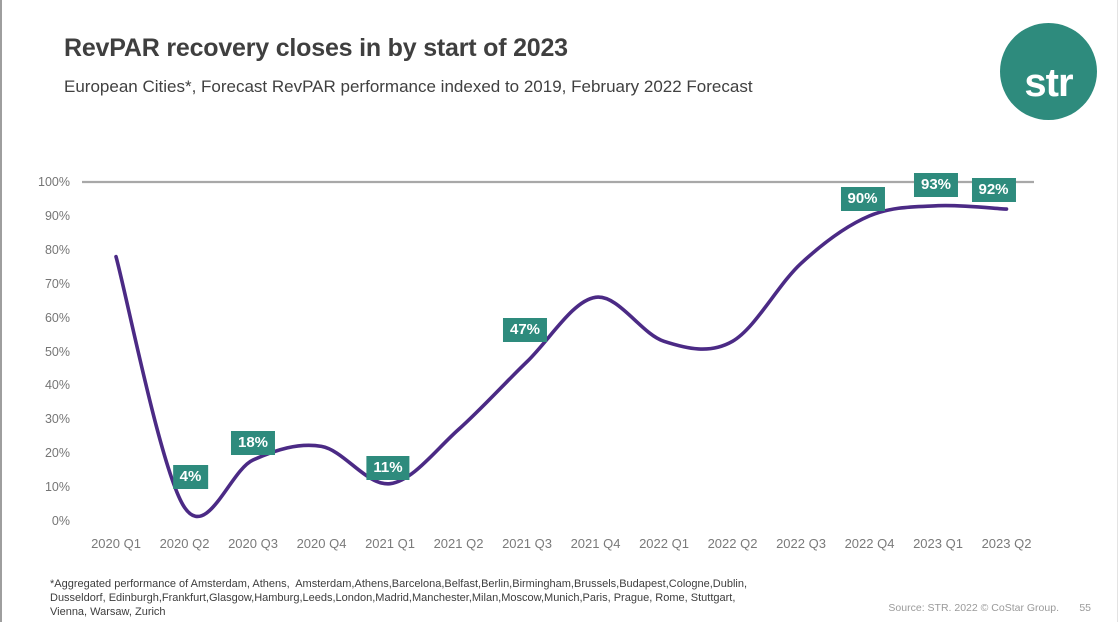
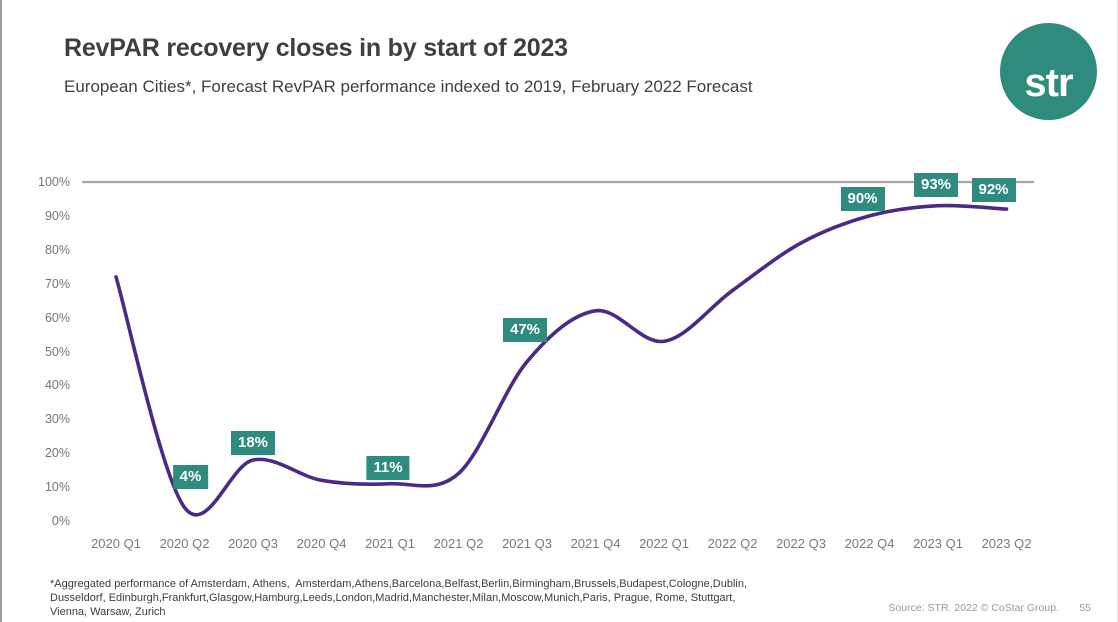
2020 Q1: 78% -> 72%
2020 Q4: 22% -> 12%
2021 Q2: 27% -> 14%
2021 Q4: 66% -> 62%
2022 Q2: 53% -> 68%
2022 Q3: 76% -> 82%
